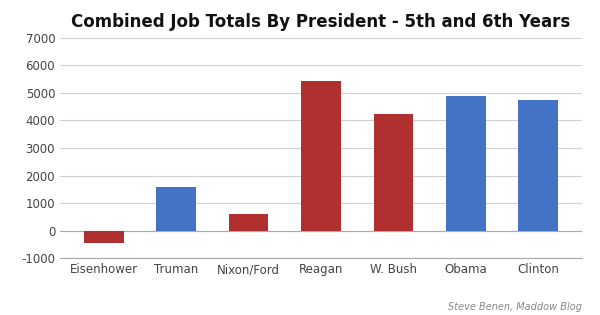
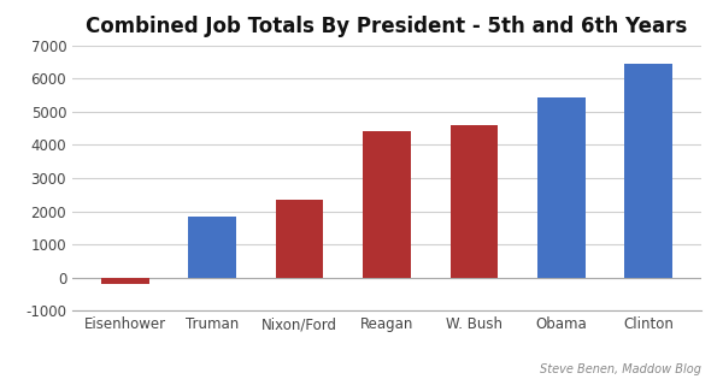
Eisenhower: -450 -> -200
Truman: 1600 -> 1850
Nixon/Ford: 600 -> 2350
Reagan: 5450 -> 4400
W. Bush: 4250 -> 4600
Obama: 4900 -> 5450
Clinton: 4750 -> 6450
